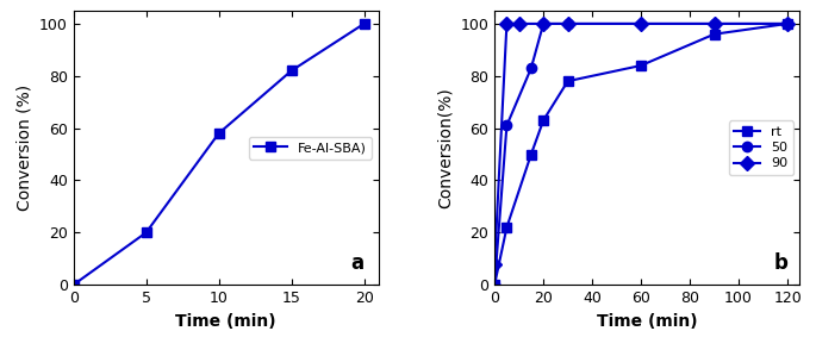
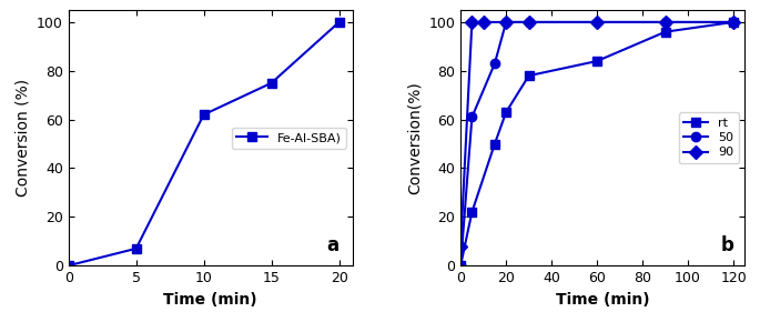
5: 20 -> 7
10: 58 -> 62
15: 82 -> 75
